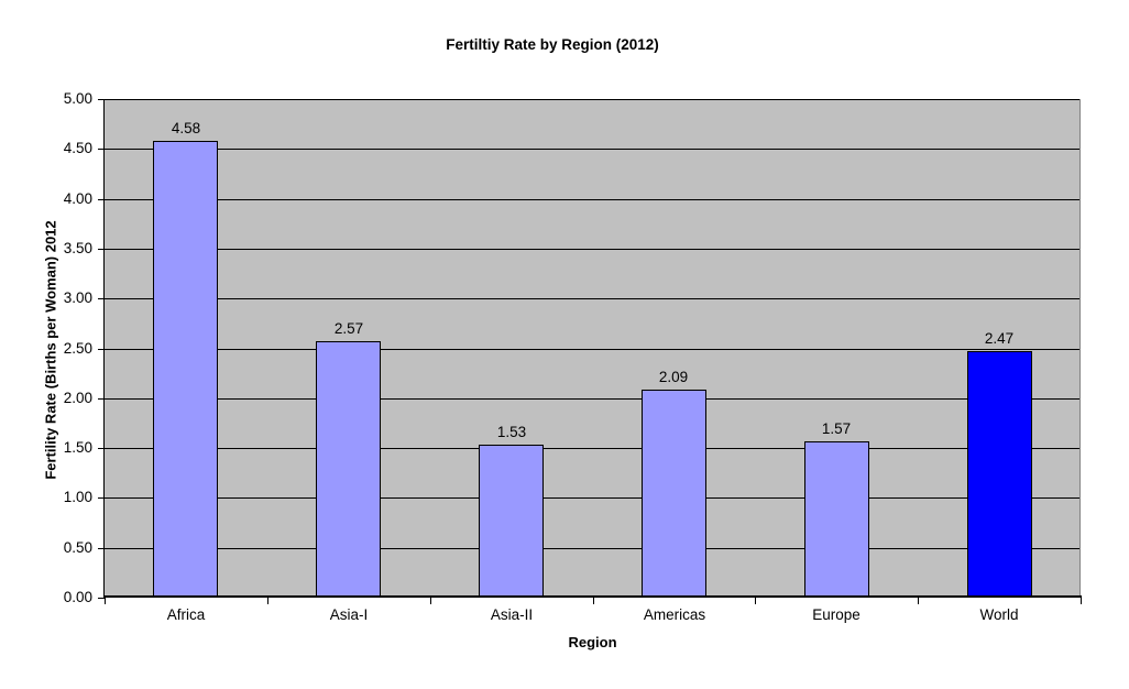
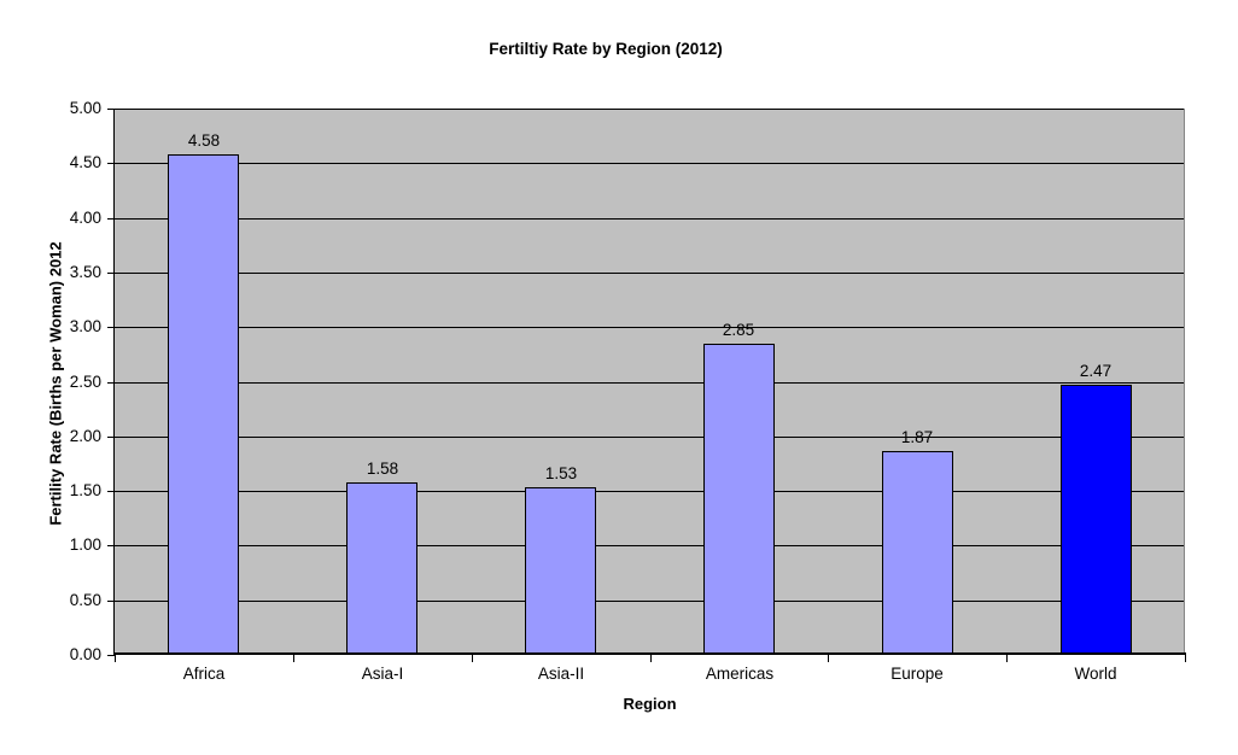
Asia-I: 2.57 -> 1.58
Americas: 2.09 -> 2.85
Europe: 1.57 -> 1.87
